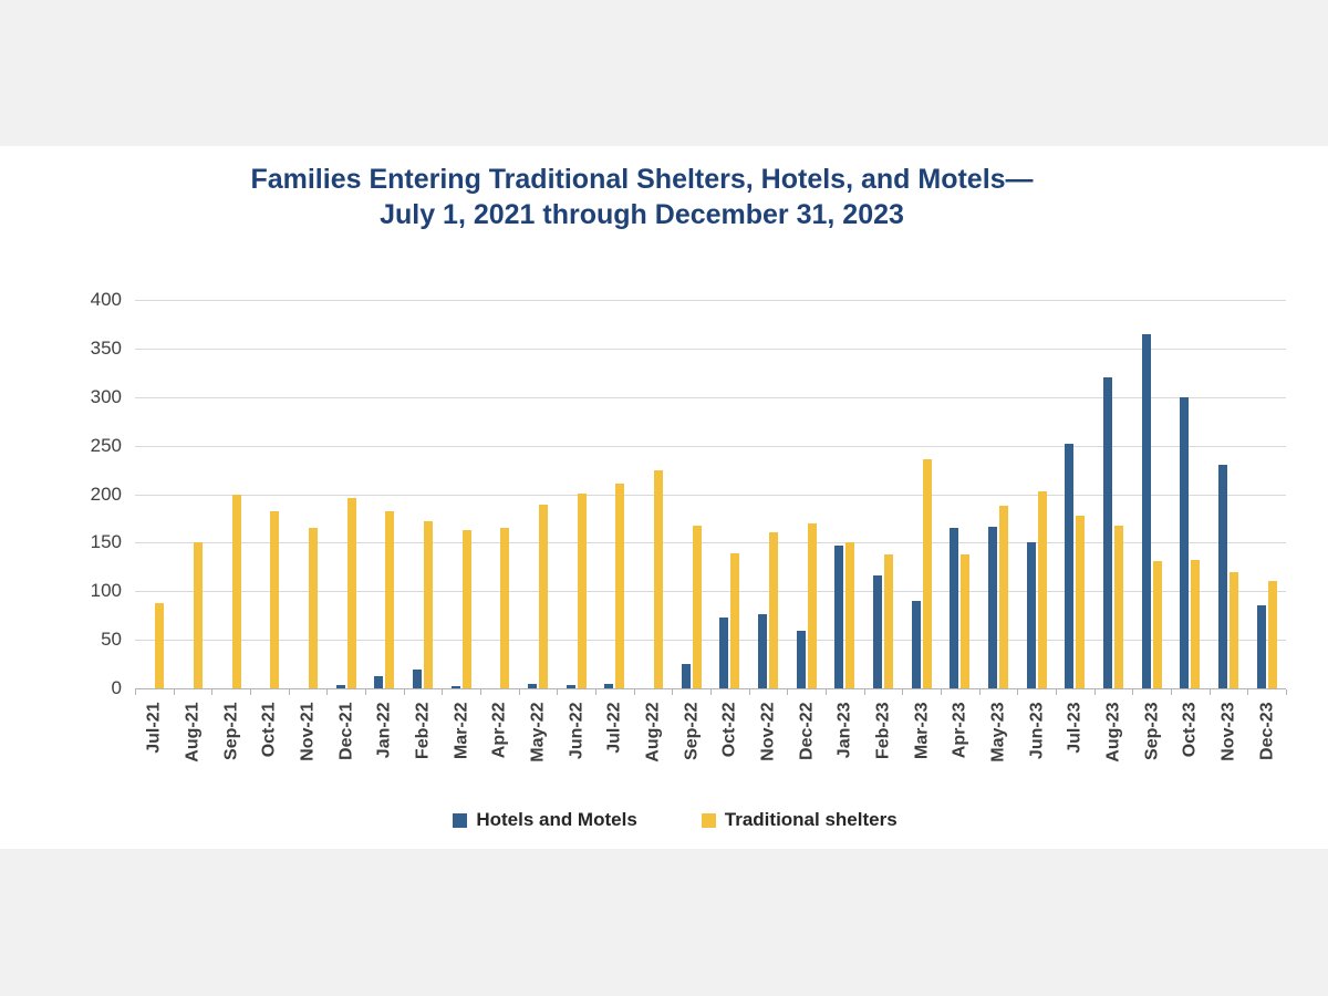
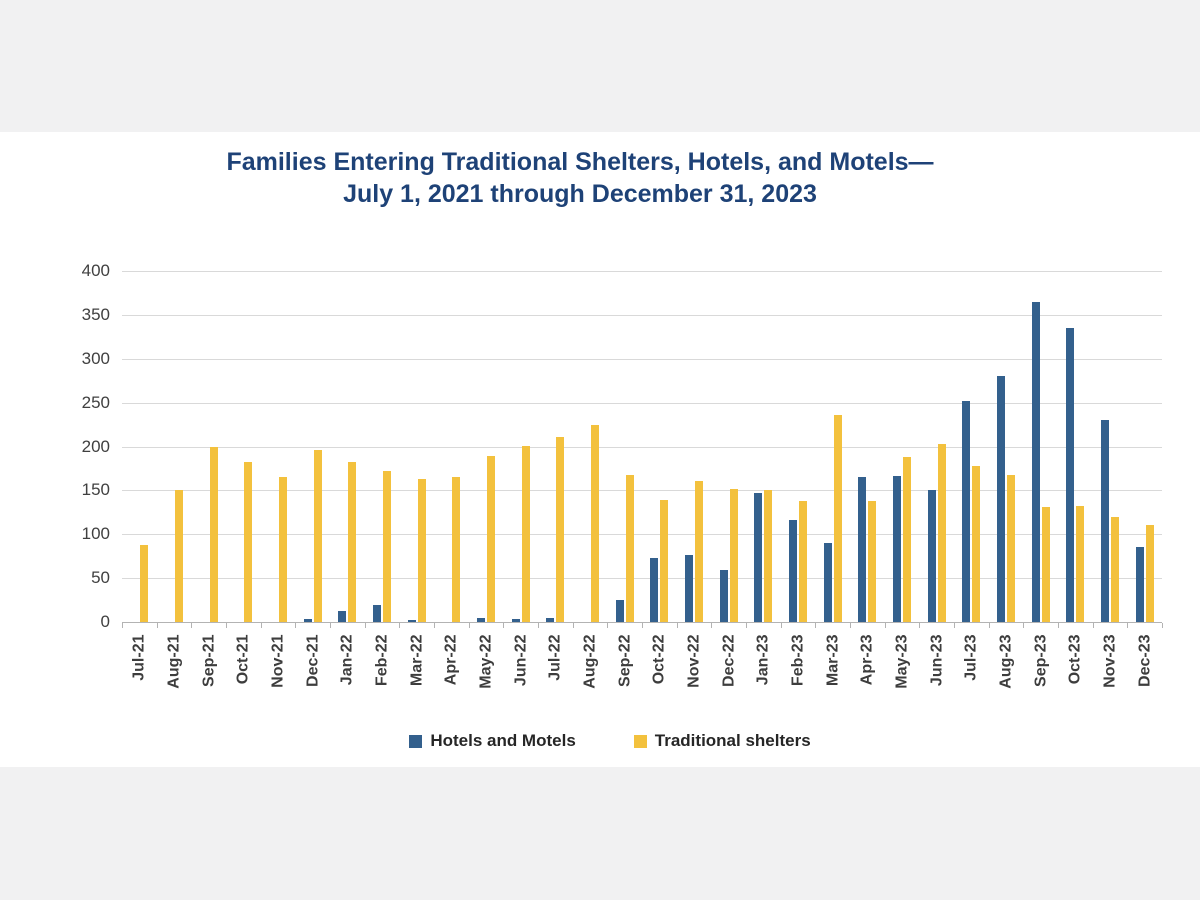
Traditional shelters/Dec-22: 170 -> 150
Hotels and Motels/Aug-23: 320 -> 280
Hotels and Motels/Oct-23: 300 -> 340
